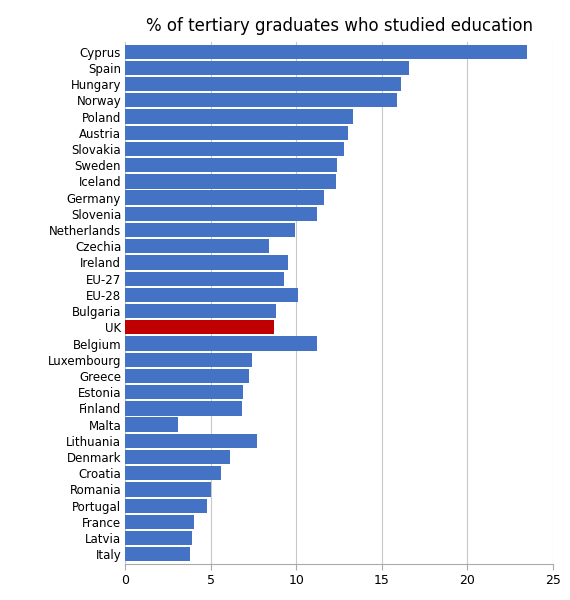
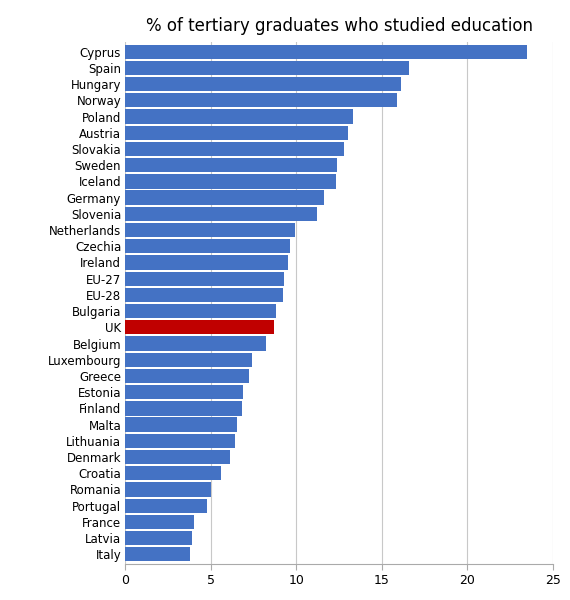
Czechia: 8.4 -> 9.6
EU-28: 10.1 -> 9.2
Belgium: 11.2 -> 8.2
Malta: 3.1 -> 6.5
Lithuania: 7.7 -> 6.4
